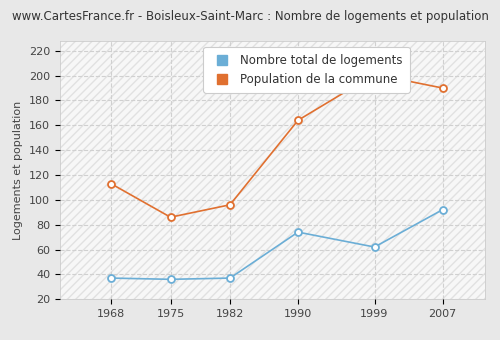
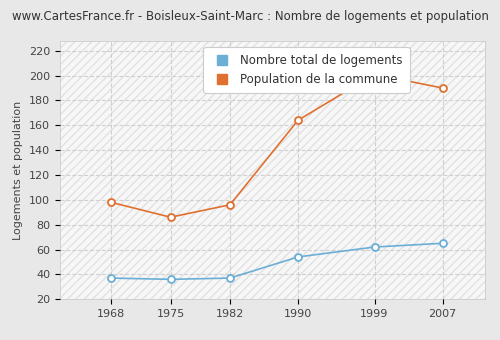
Population de la commune/1968: 113 -> 98
Nombre total de logements/1990: 74 -> 54
Nombre total de logements/2007: 92 -> 65
